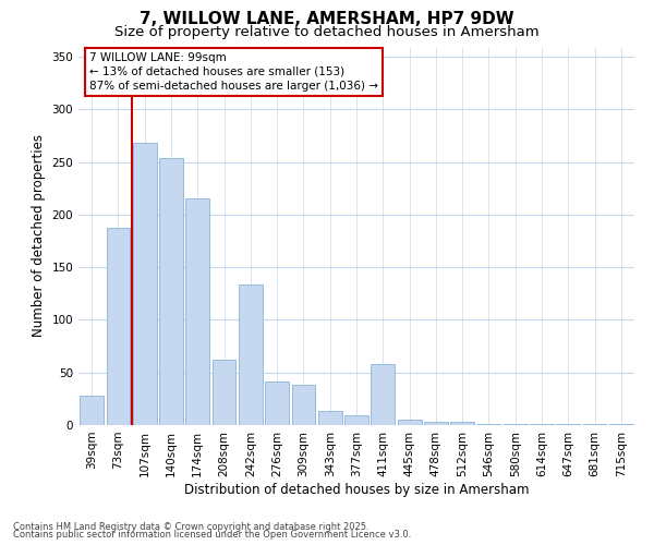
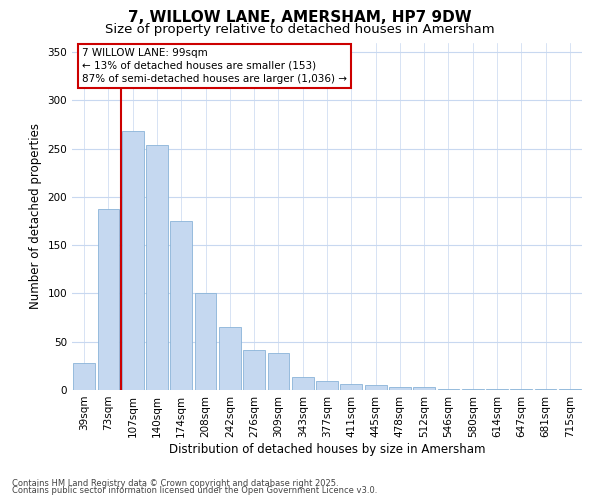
174sqm: 216 -> 175
208sqm: 62 -> 100
242sqm: 134 -> 65
411sqm: 58 -> 6
